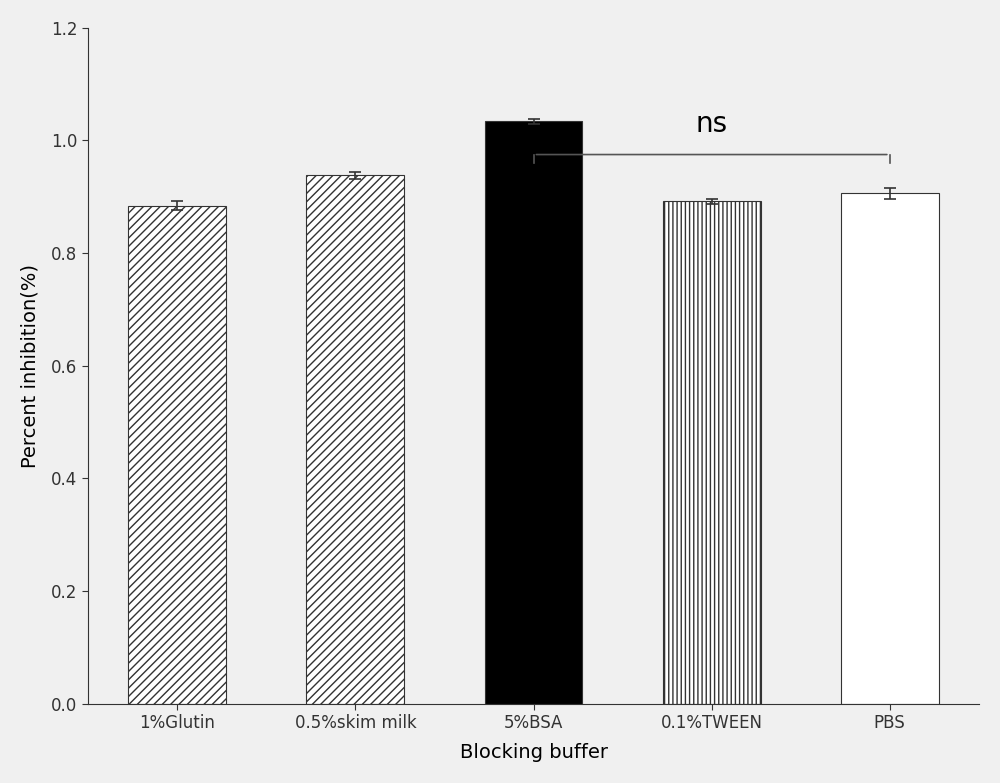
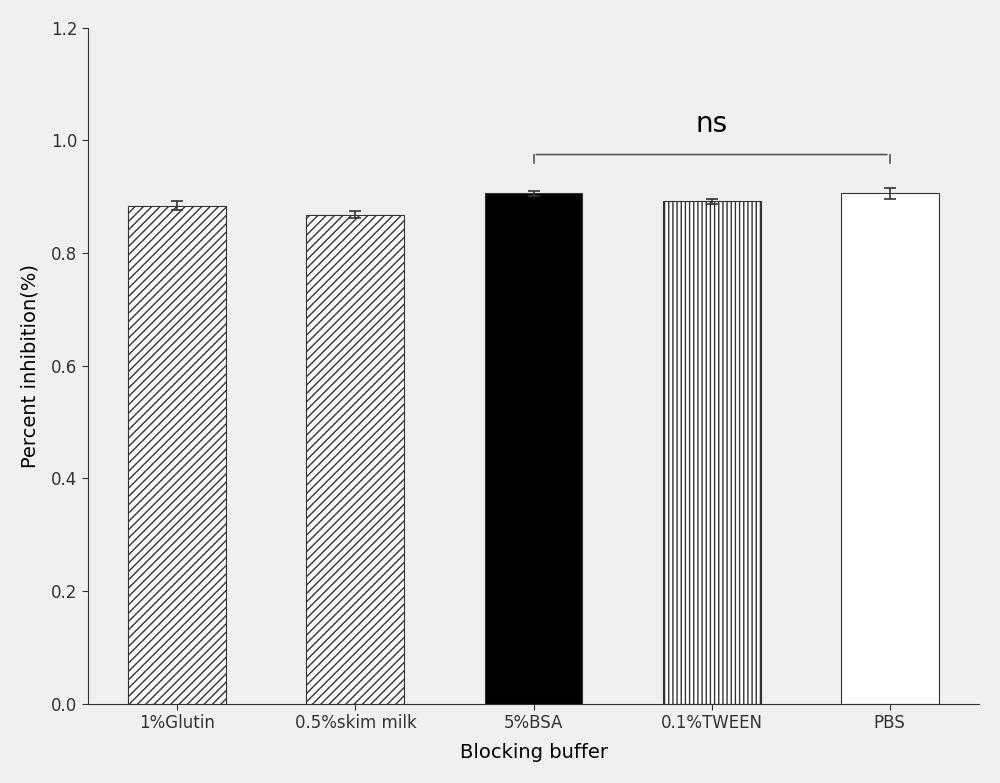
0.5%skim milk: 0.938 -> 0.868
5%BSA: 1.034 -> 0.906
